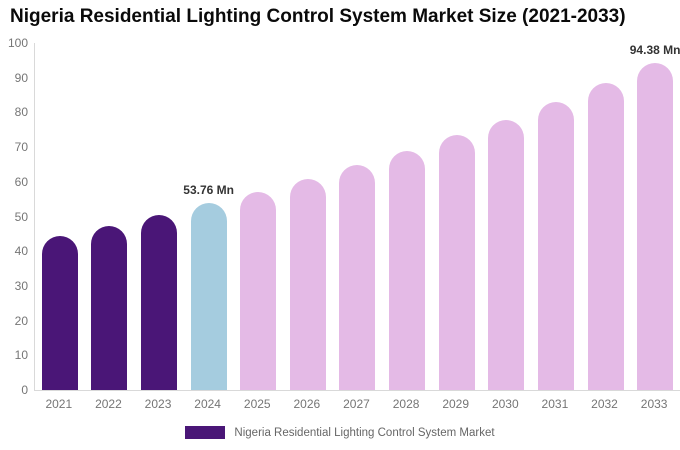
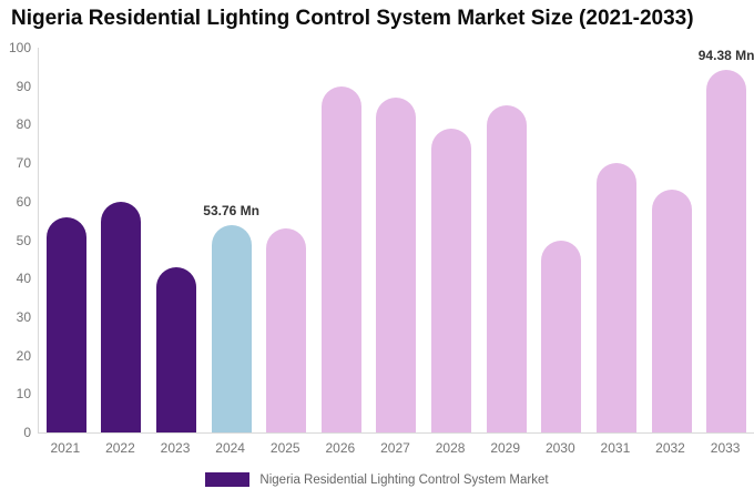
2021: 44 -> 56
2022: 47 -> 60
2023: 50 -> 43
2025: 57 -> 53
2026: 61 -> 90
2027: 65 -> 87
2028: 69 -> 79
2029: 74 -> 85
2030: 78 -> 50
2031: 83 -> 70
2032: 88 -> 63
